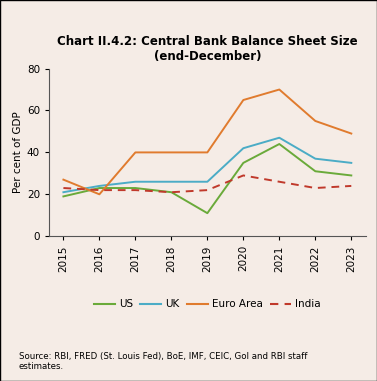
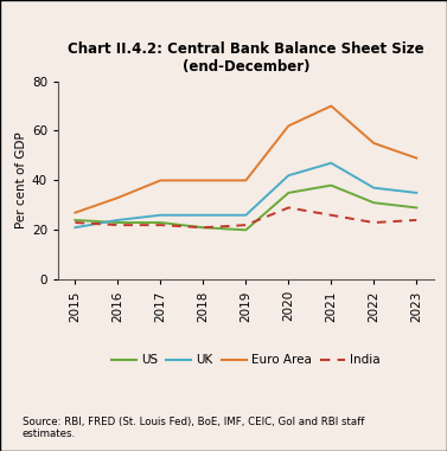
US/2015: 19 -> 24
Euro Area/2016: 20 -> 33
US/2019: 11 -> 20
Euro Area/2020: 65 -> 62
US/2021: 44 -> 38
